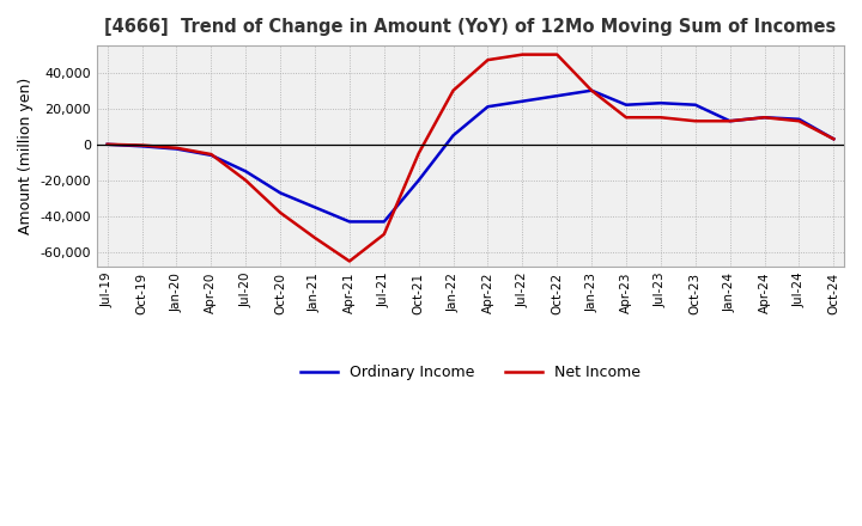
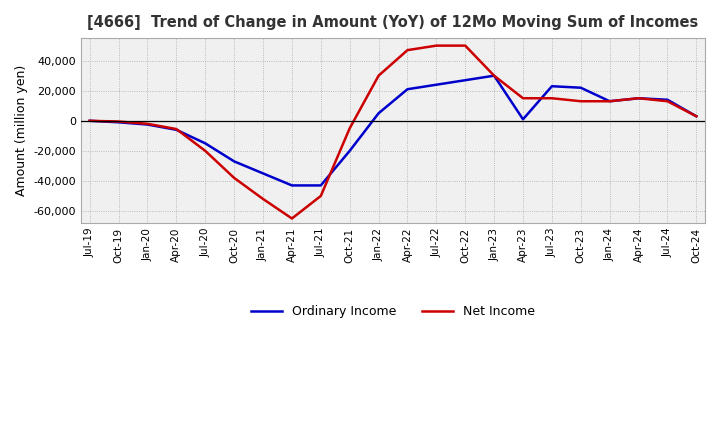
Ordinary Income/Apr-23: 22,000 -> 1,000
